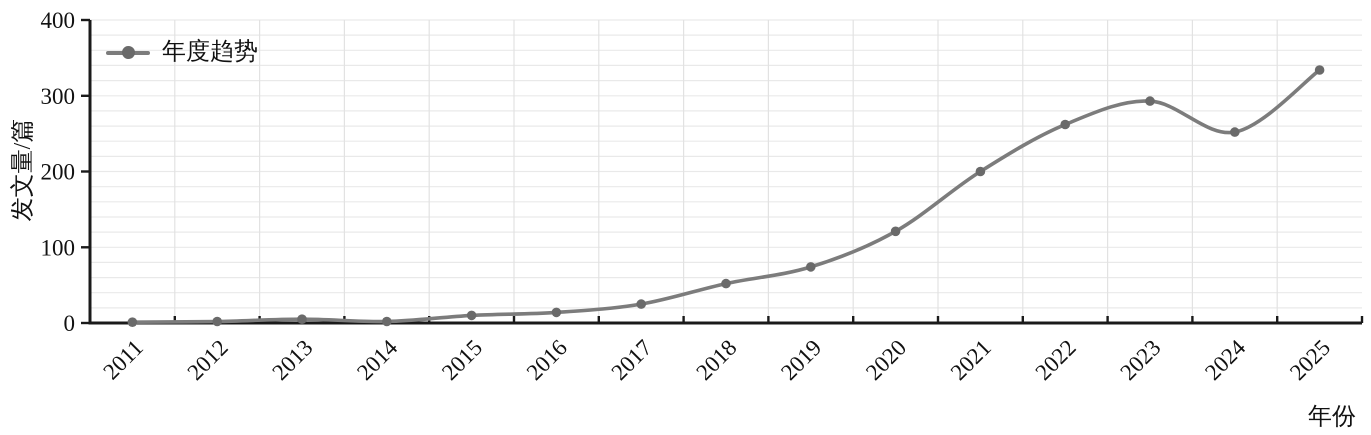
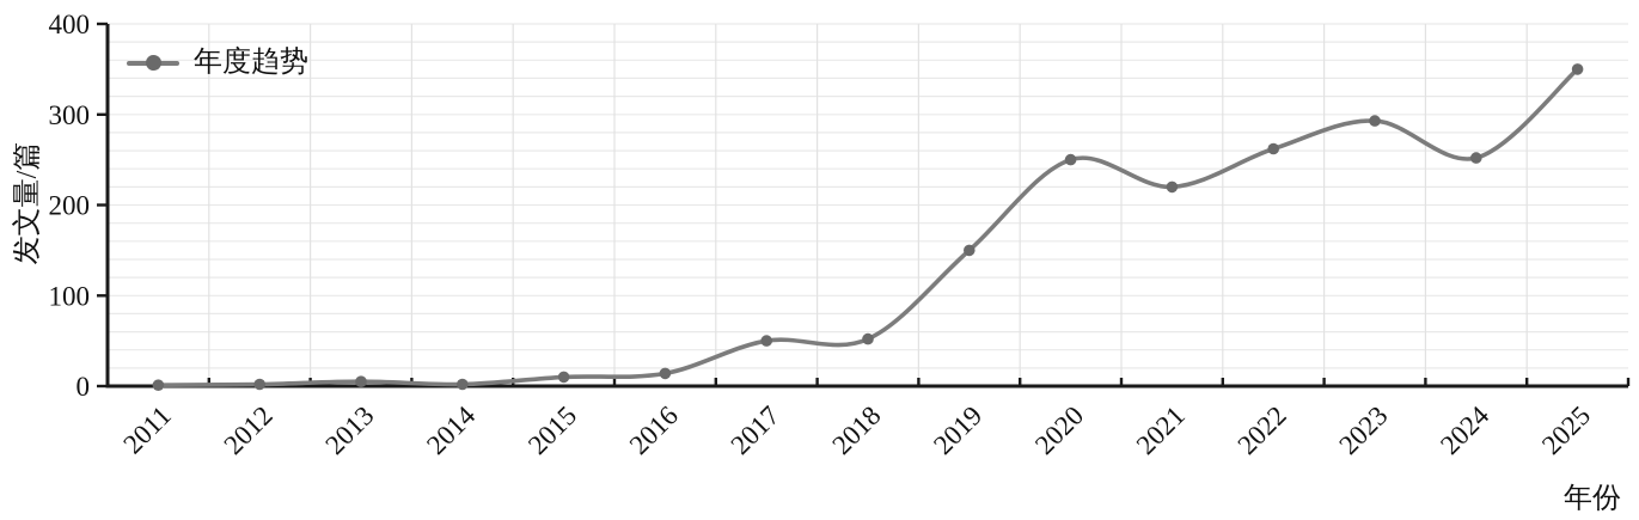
2017: 20 -> 50
2019: 70 -> 150
2020: 120 -> 250
2021: 200 -> 220
2025: 330 -> 350
